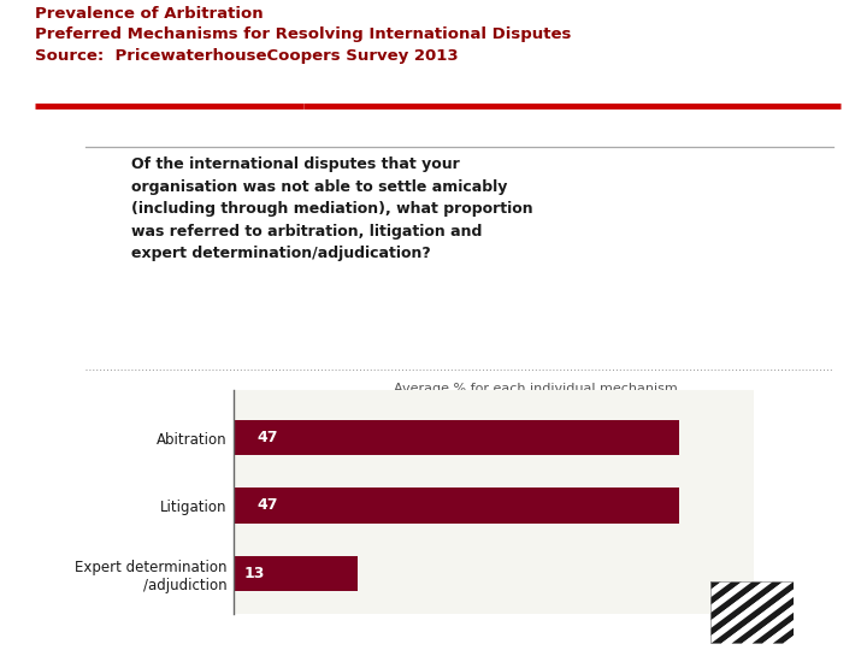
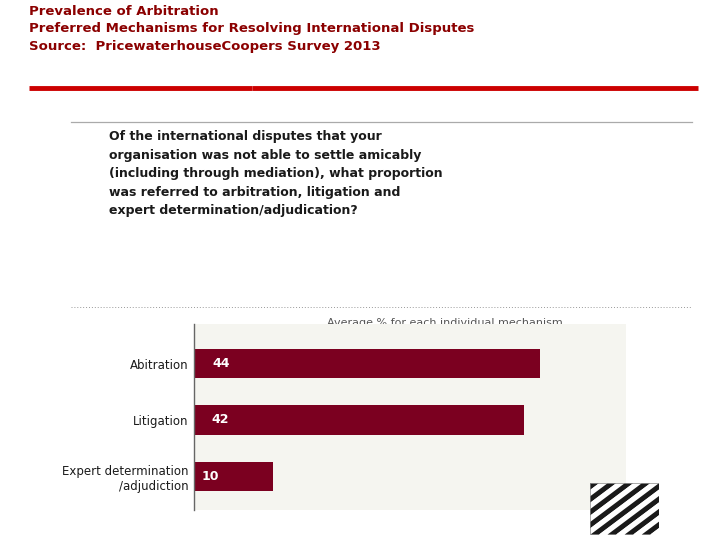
Abitration: 47 -> 44
Litigation: 47 -> 42
Expert determination /adjudiction: 13 -> 10
